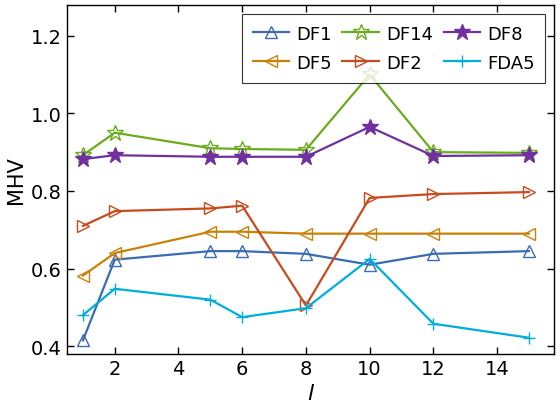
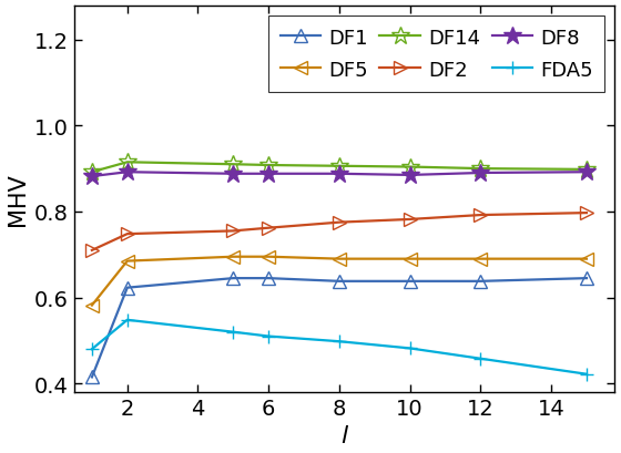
DF5/2: 0.640 -> 0.685
DF14/2: 0.950 -> 0.915
FDA5/6: 0.475 -> 0.510
DF2/8: 0.505 -> 0.775
DF1/10: 0.610 -> 0.638
DF8/10: 0.965 -> 0.885
DF14/10: 1.100 -> 0.904
FDA5/10: 0.625 -> 0.482
